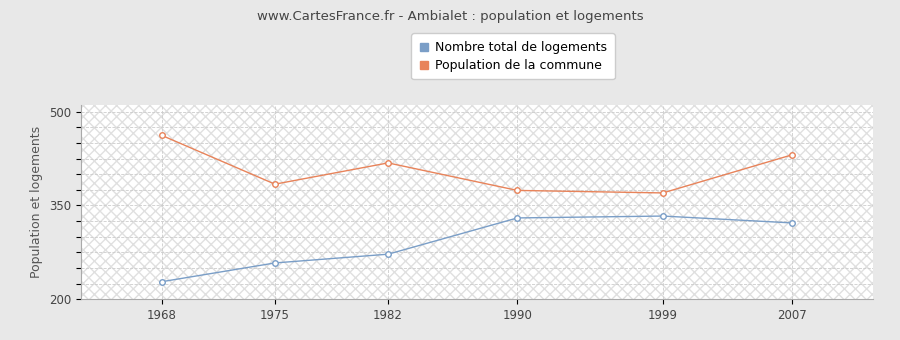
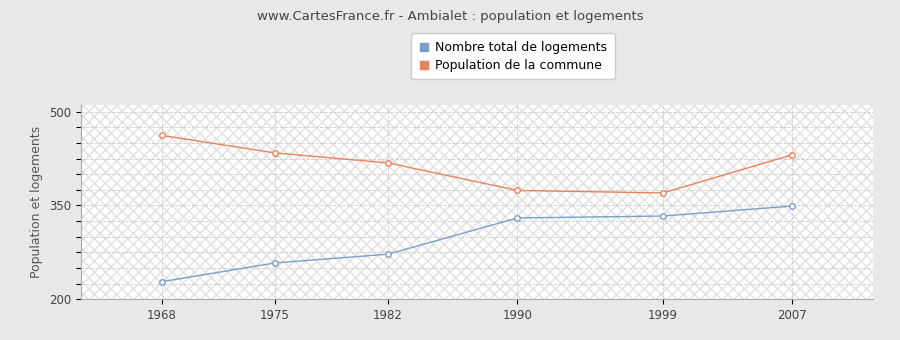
Population de la commune/1975: 384 -> 434
Nombre total de logements/2007: 322 -> 349
